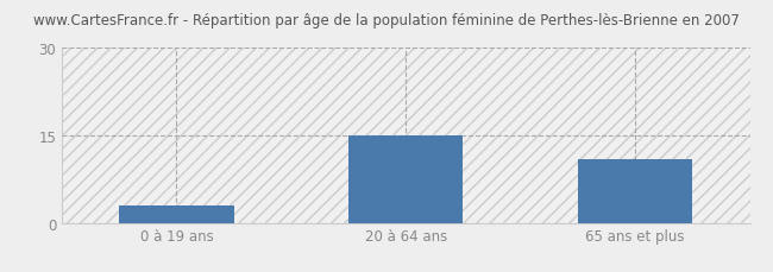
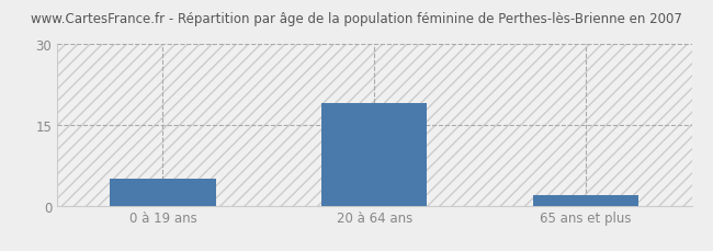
0 à 19 ans: 3 -> 5
20 à 64 ans: 15 -> 19
65 ans et plus: 11 -> 2
